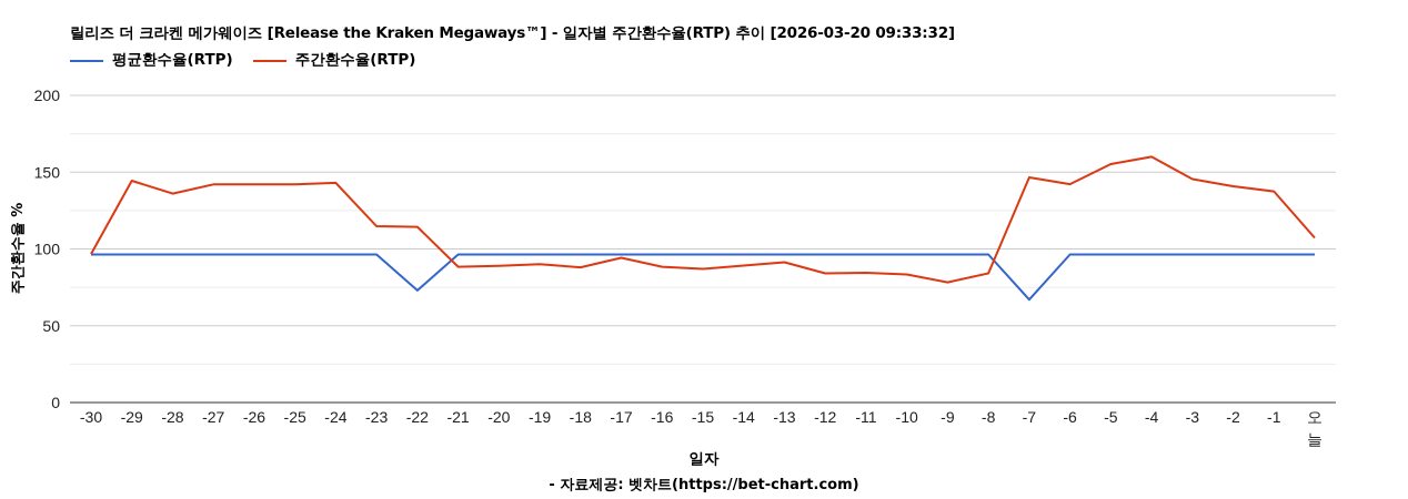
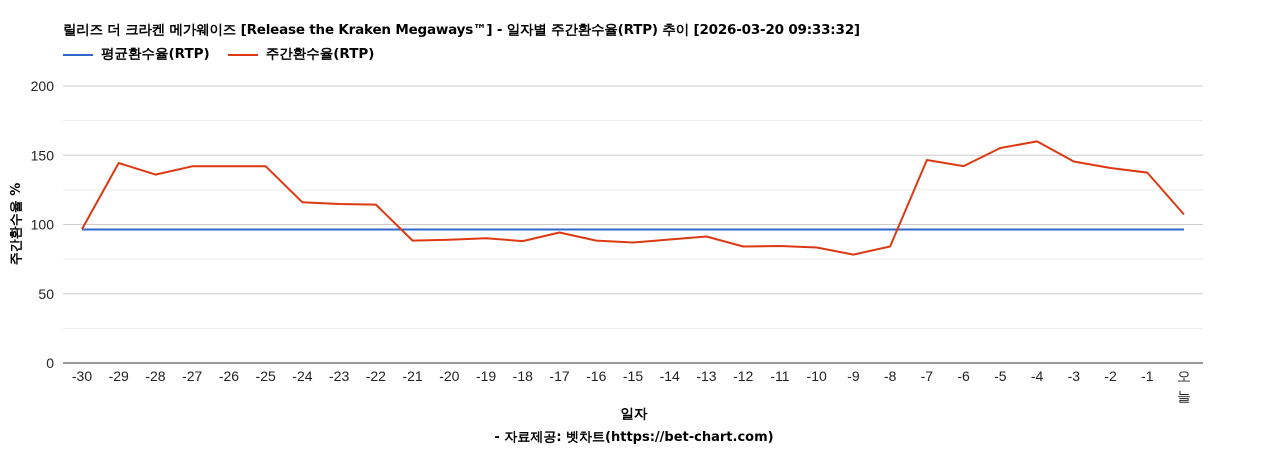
주간환수율(RTP)/-24: 143 -> 116
평균환수율(RTP)/-22: 73 -> 96
평균환수율(RTP)/-7: 67 -> 96
